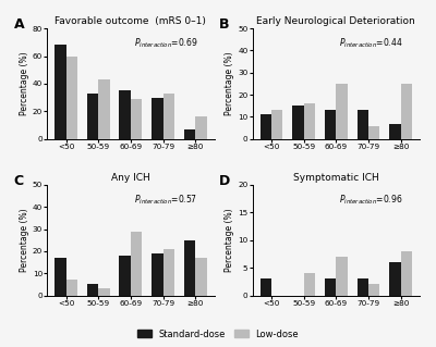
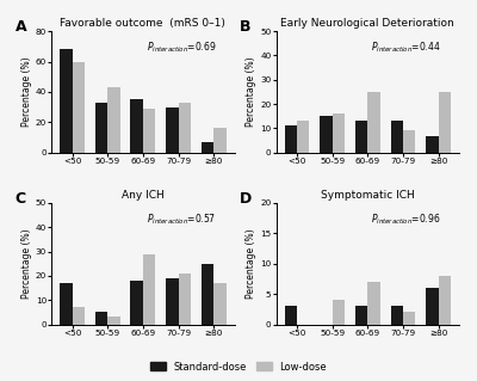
Early Neurological Deterioration/Low-dose/70-79: 6 -> 9
